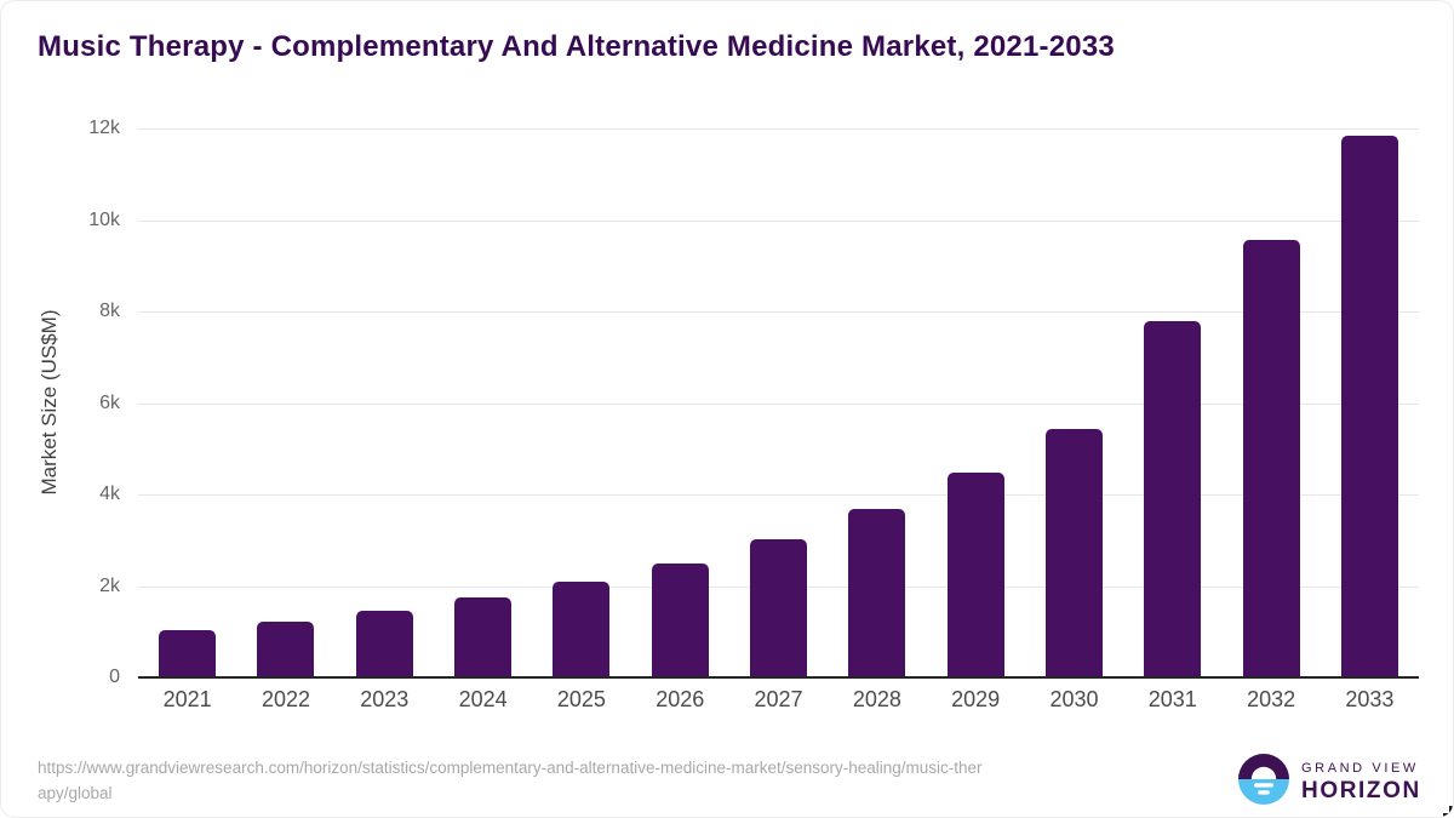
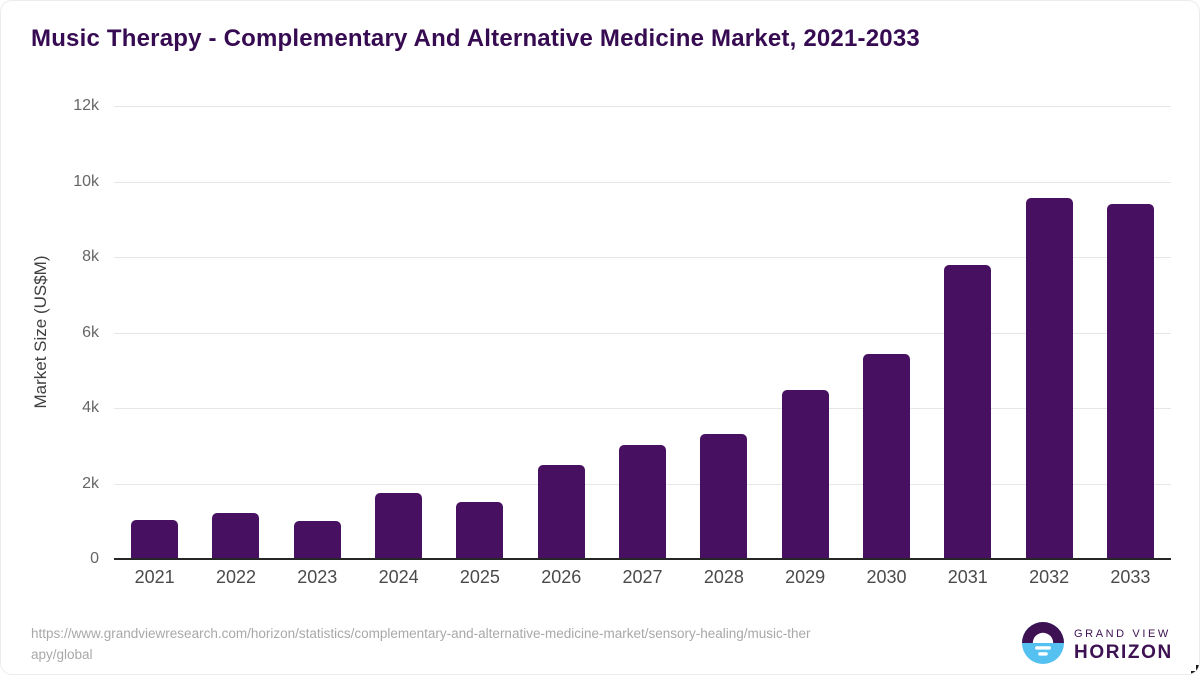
2023: 1.4k -> 1.0k
2025: 2.1k -> 1.5k
2028: 3.7k -> 3.3k
2033: 11.8k -> 9.4k
